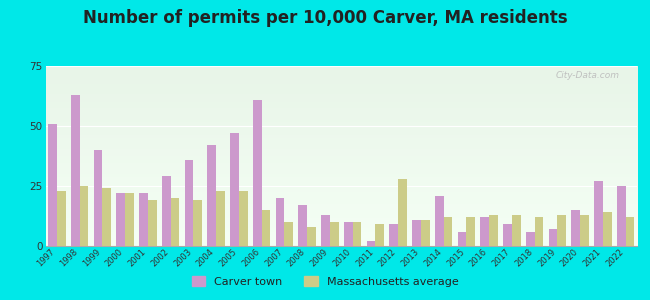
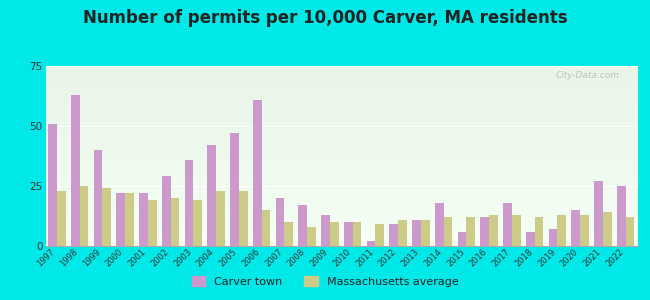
Massachusetts average/2012: 28 -> 11
Carver town/2014: 21 -> 18
Carver town/2017: 9 -> 18
